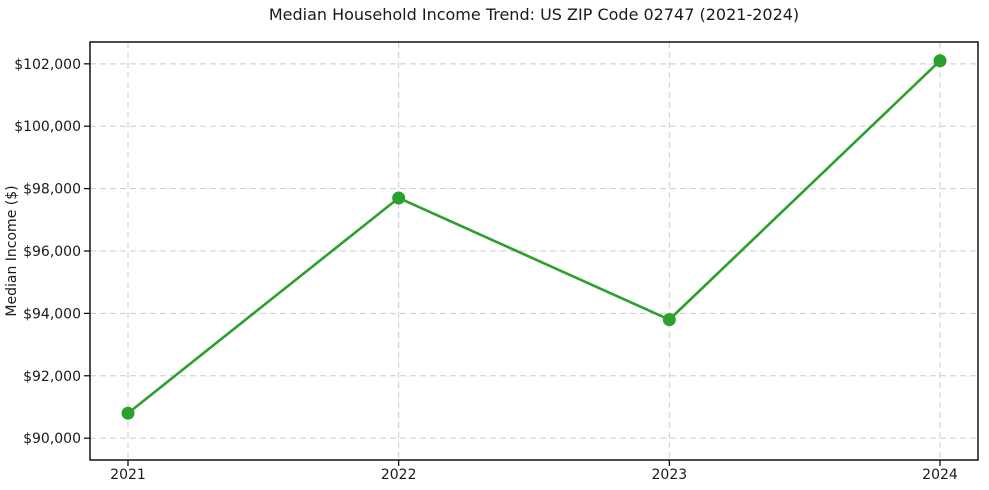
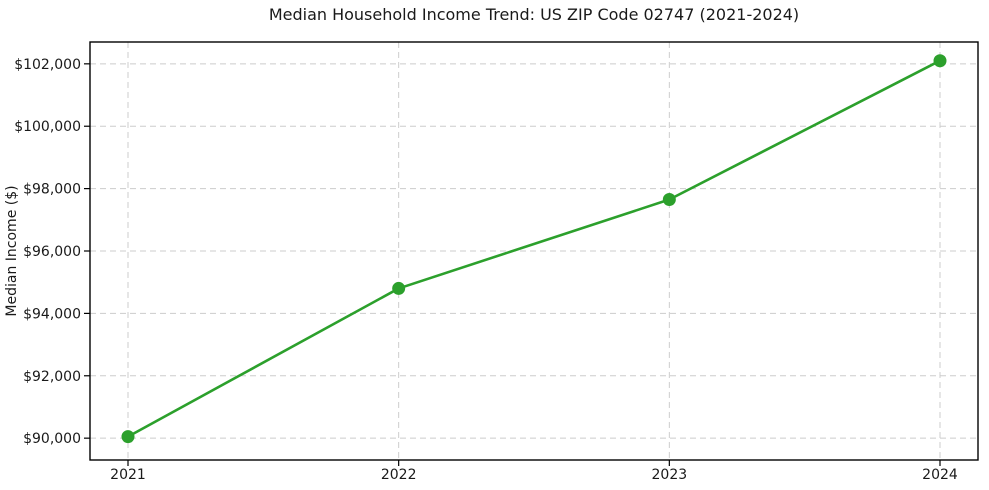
2021: $90800 -> $90000
2022: $97700 -> $94800
2023: $93800 -> $97600
